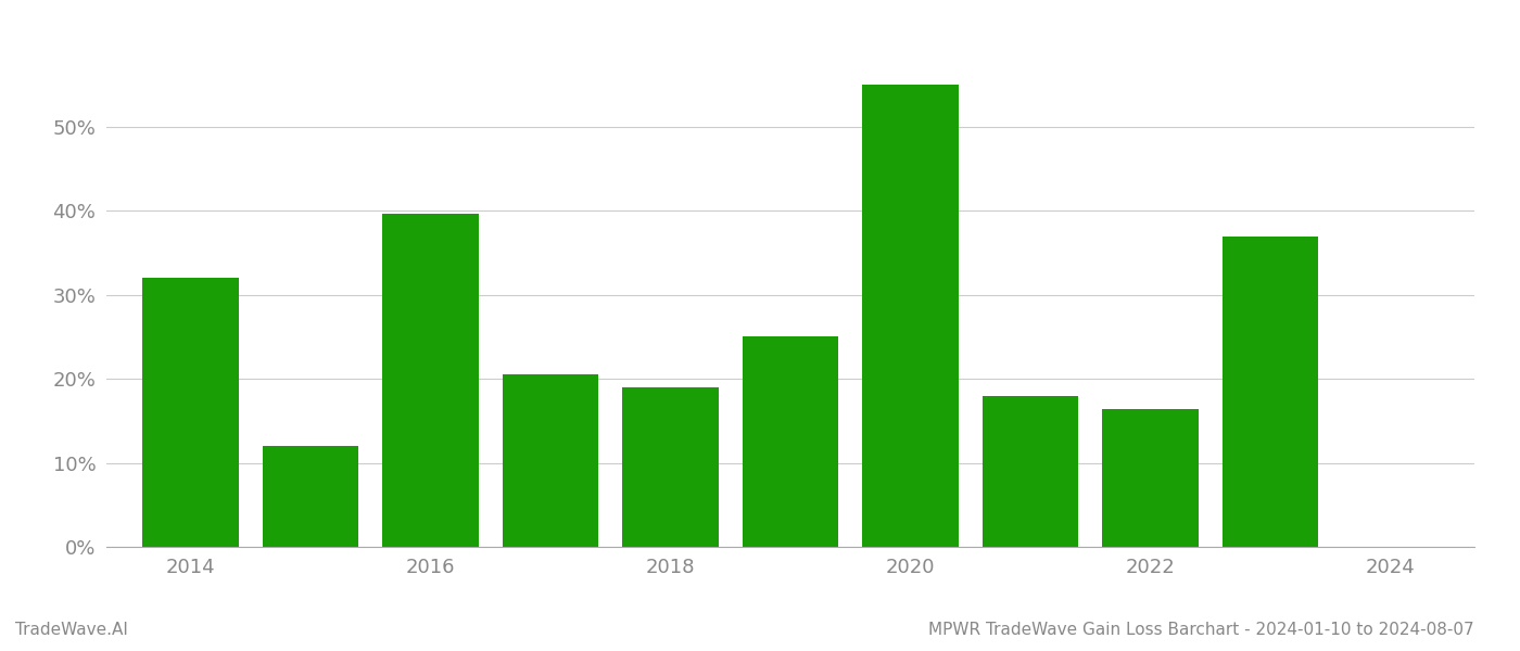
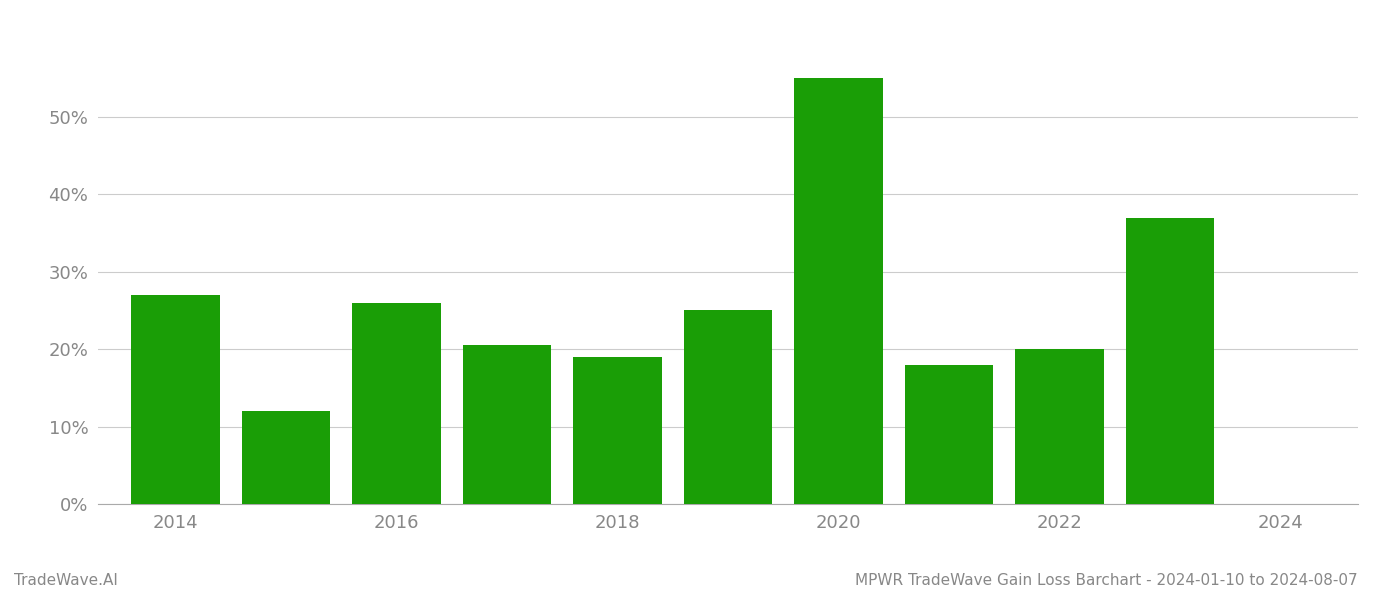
2014: 32.0% -> 27.0%
2016: 39.6% -> 26.0%
2022: 16.4% -> 20.0%
